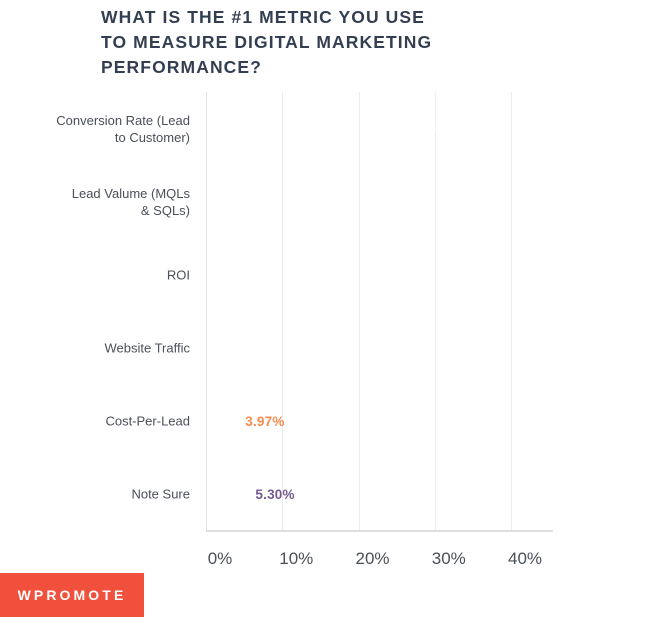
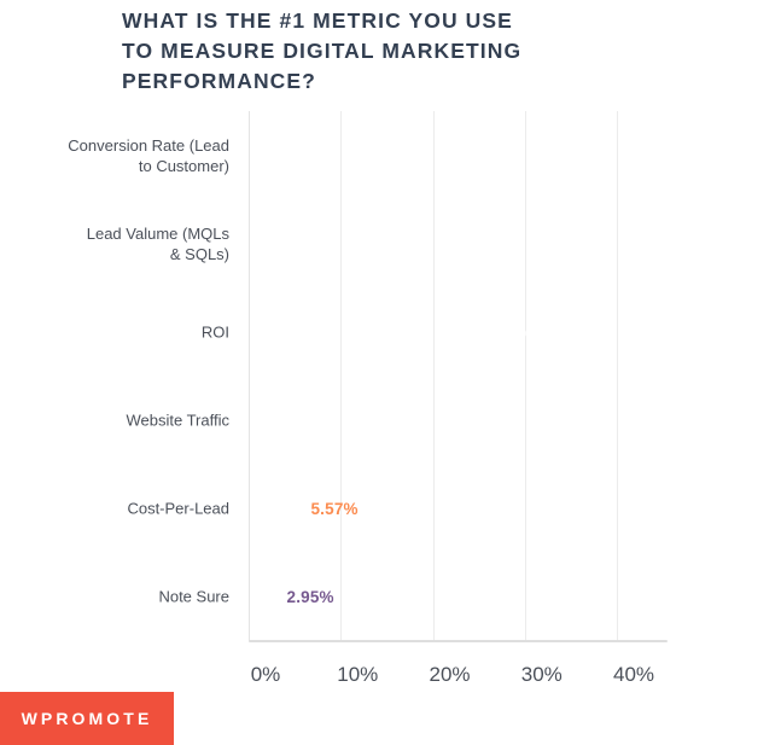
Conversion Rate (Lead to Customer): 35.43% -> 29.49%
ROI: 18.21% -> 31.26%
Website Traffic: 20.86% -> 19.51%
Cost-Per-Lead: 3.97% -> 5.57%
Note Sure: 5.30% -> 2.95%
